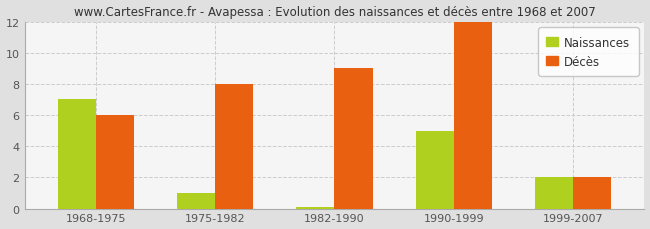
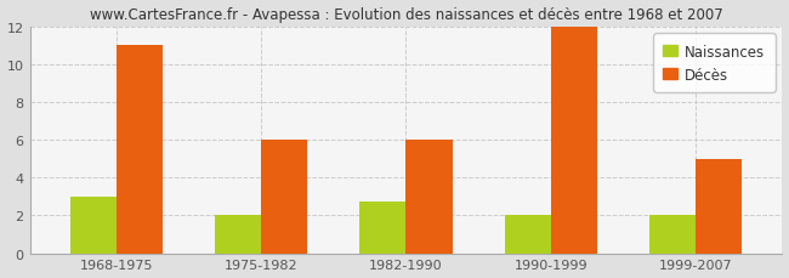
Naissances/1968-1975: 7.0 -> 3.0
Décès/1968-1975: 6 -> 11
Naissances/1975-1982: 1.0 -> 2.0
Décès/1975-1982: 8 -> 6
Naissances/1982-1990: 0.1 -> 2.7
Décès/1982-1990: 9 -> 6
Naissances/1990-1999: 5.0 -> 2.0
Décès/1999-2007: 2 -> 5
